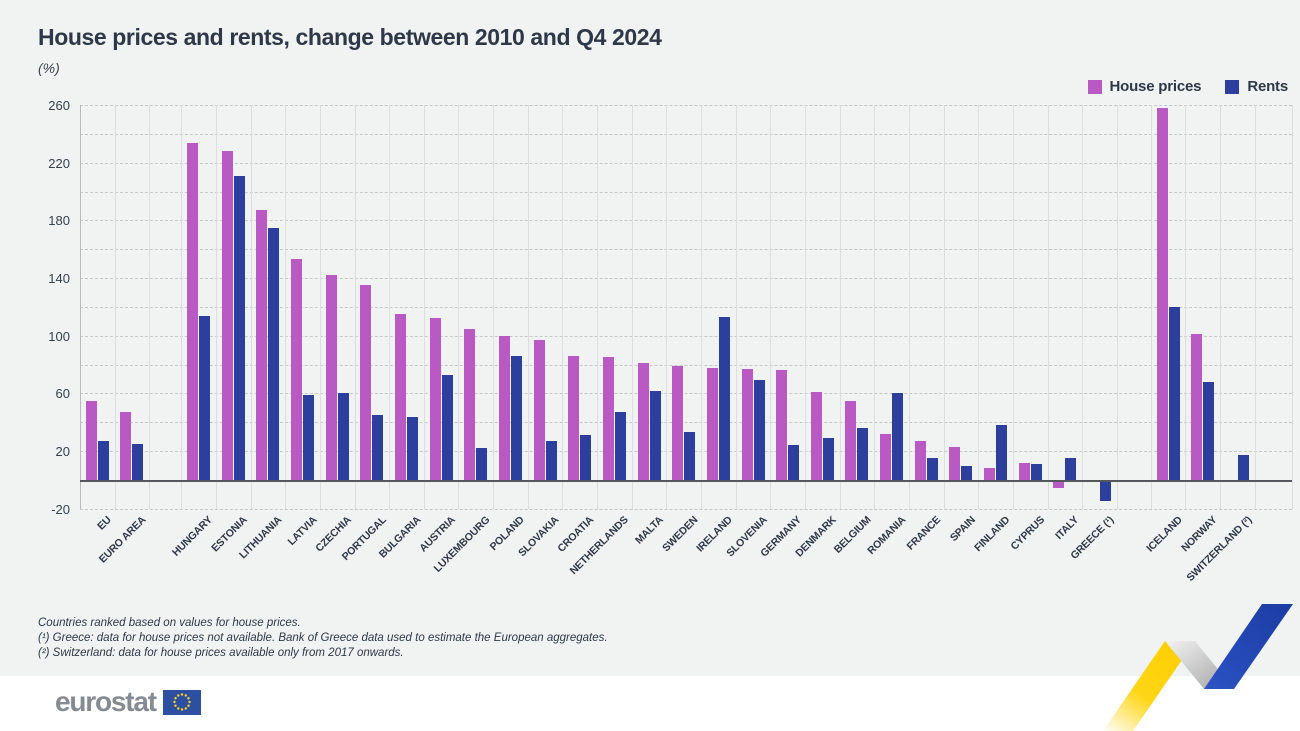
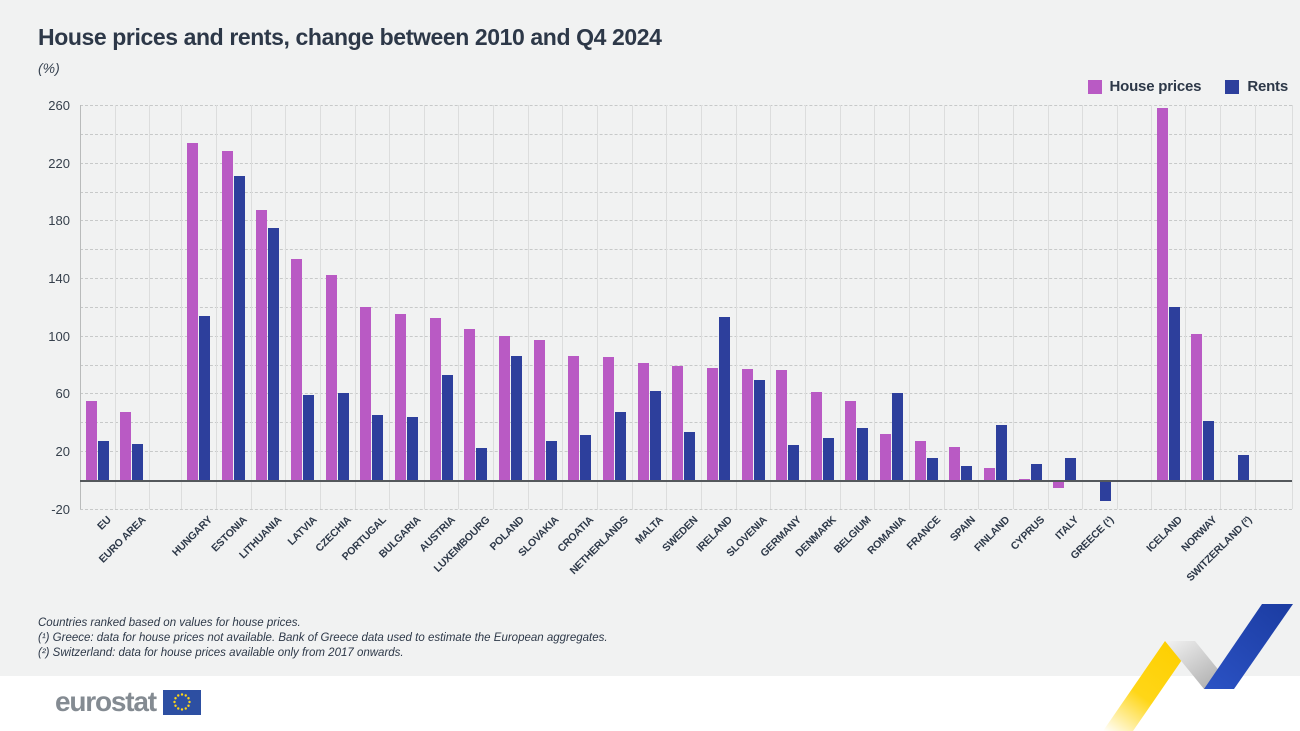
House prices/PORTUGAL: 135 -> 120
House prices/CYPRUS: 12 -> 1
Rents/NORWAY: 68 -> 41
